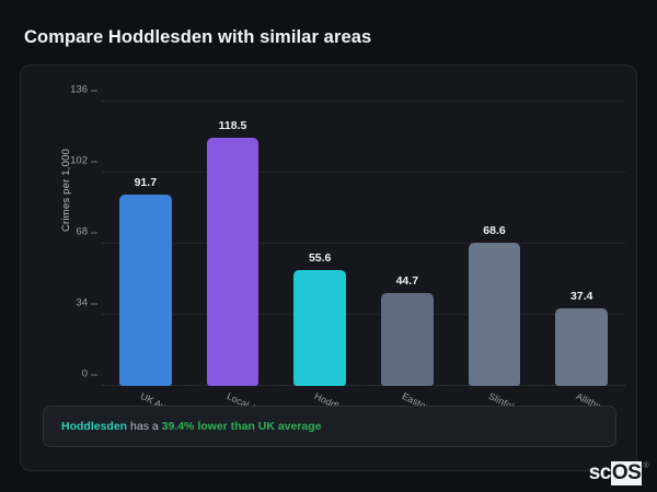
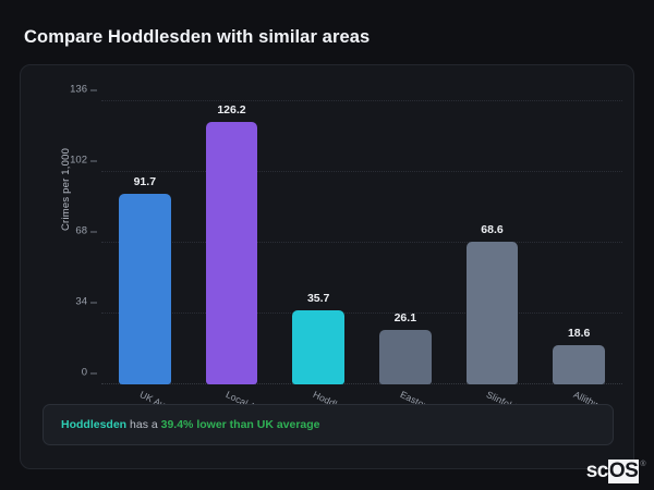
Local Area: 118.5 -> 126.2
Hoddlesden: 55.6 -> 35.7
Easton on ...: 44.7 -> 26.1
Allithwaite: 37.4 -> 18.6
